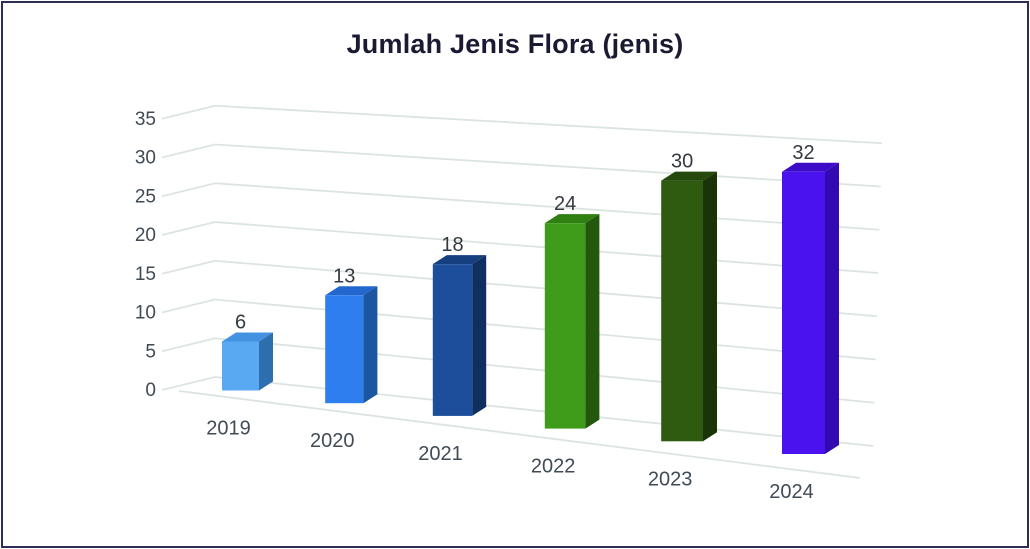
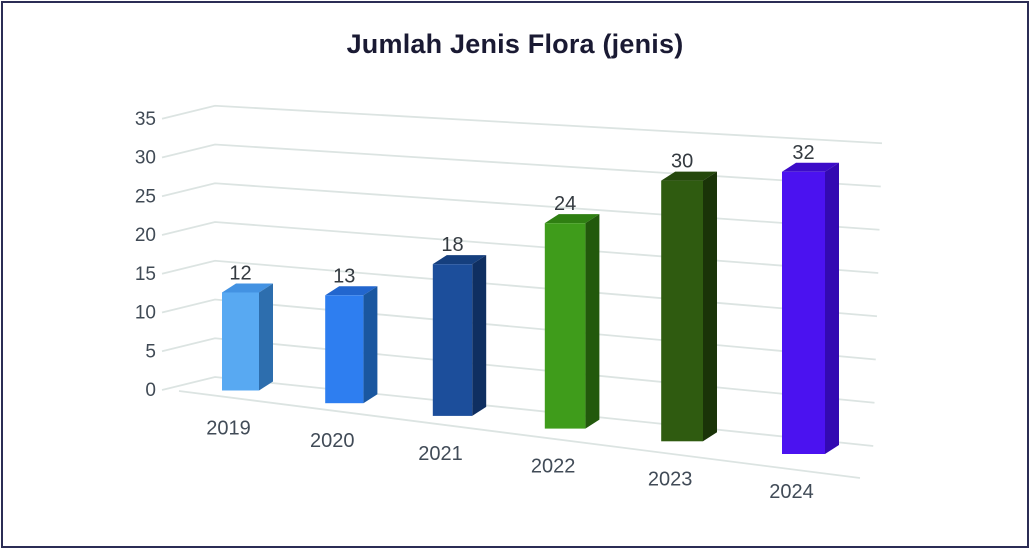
2019: 6 -> 12
